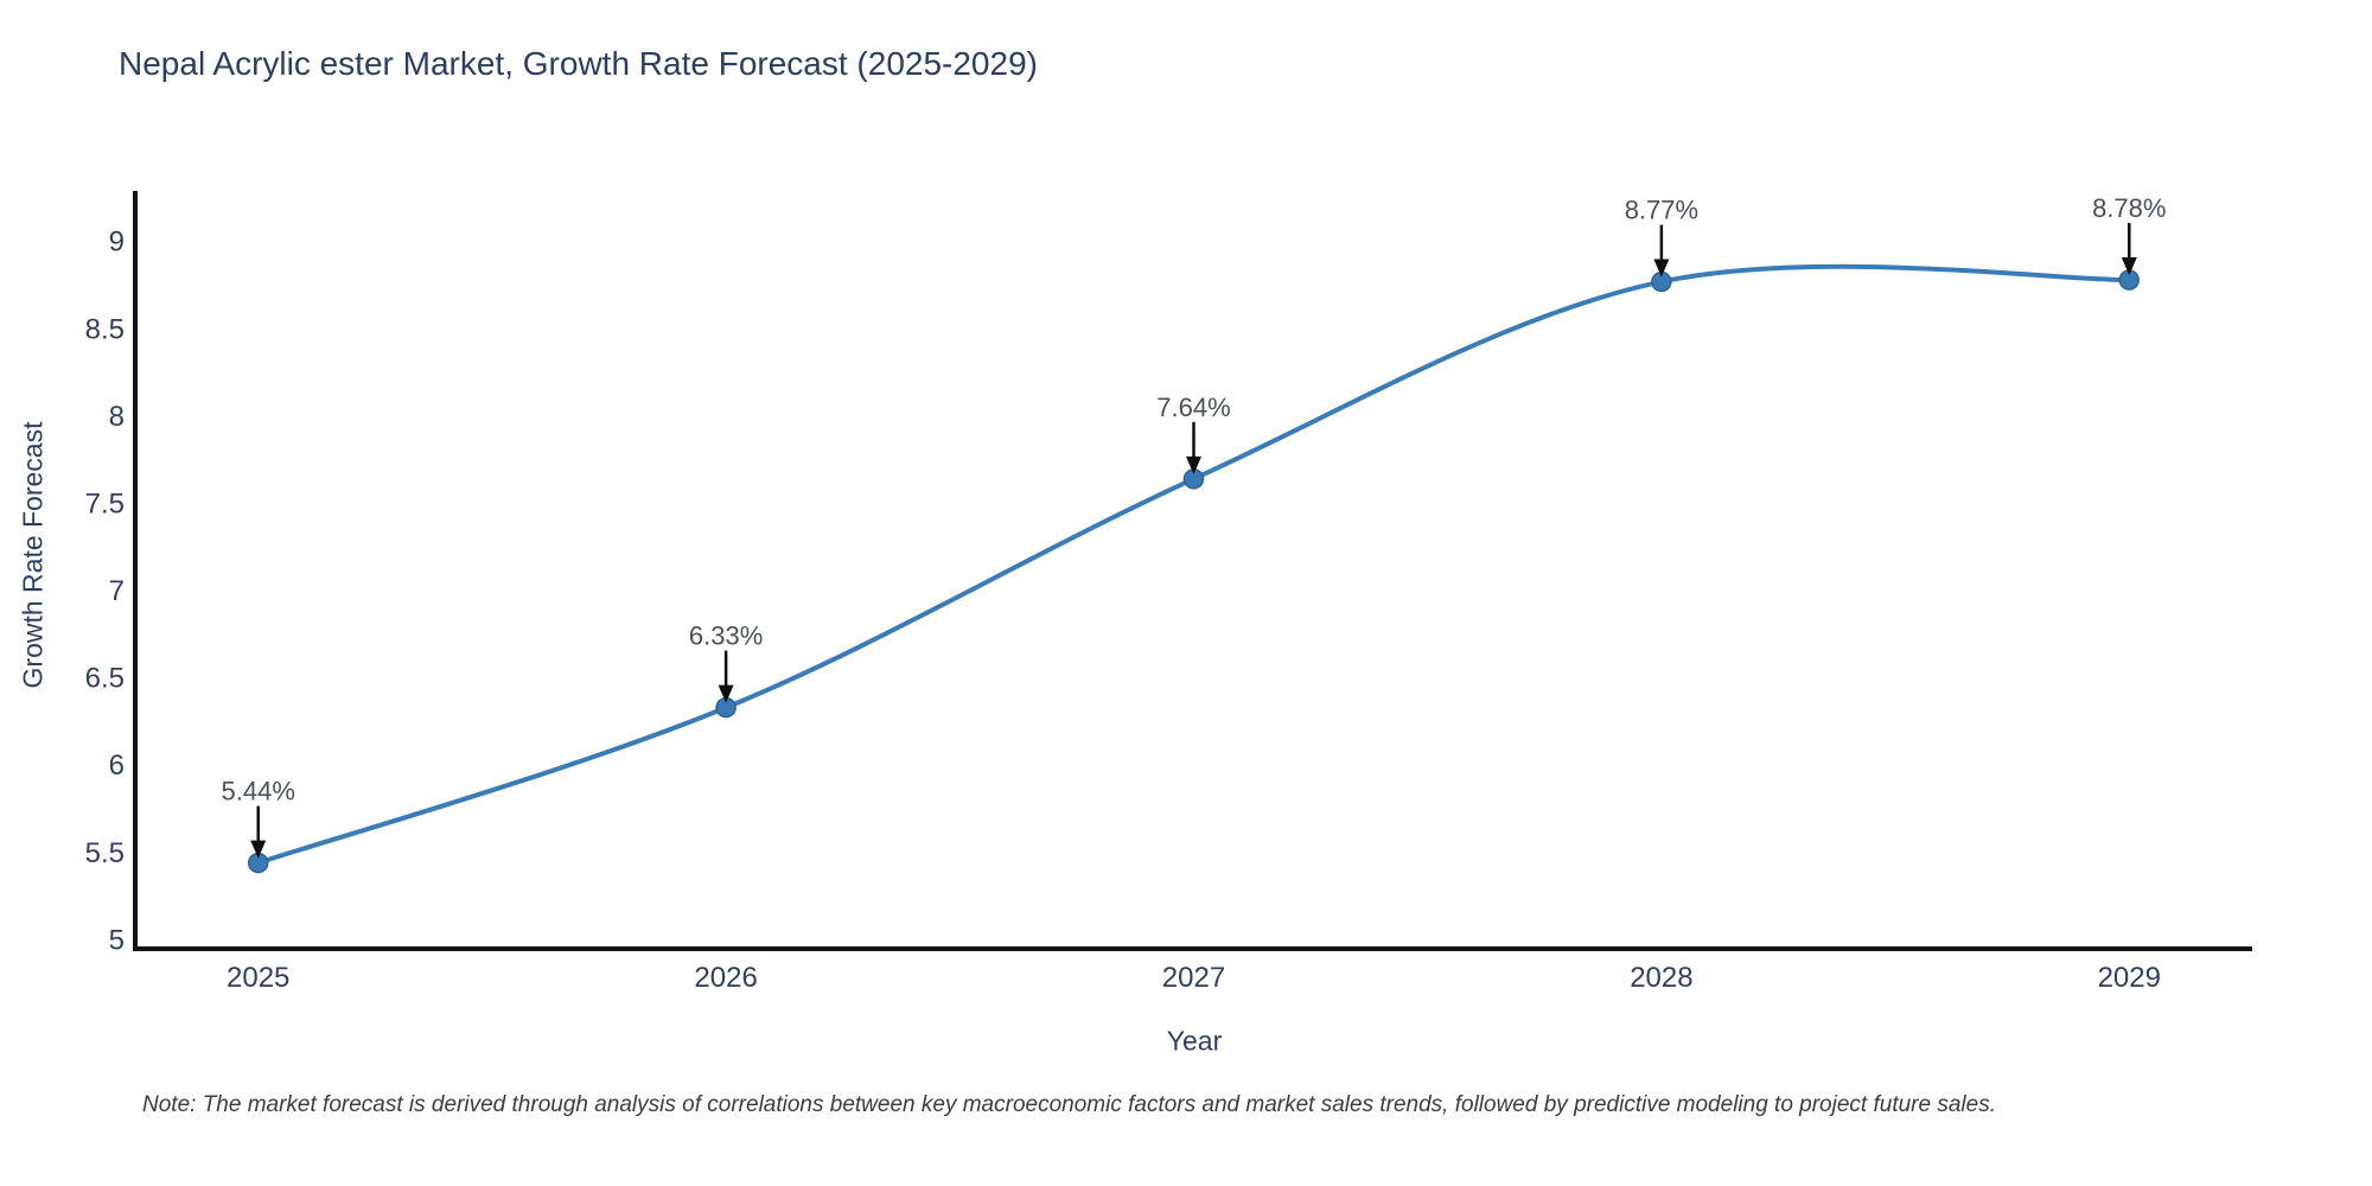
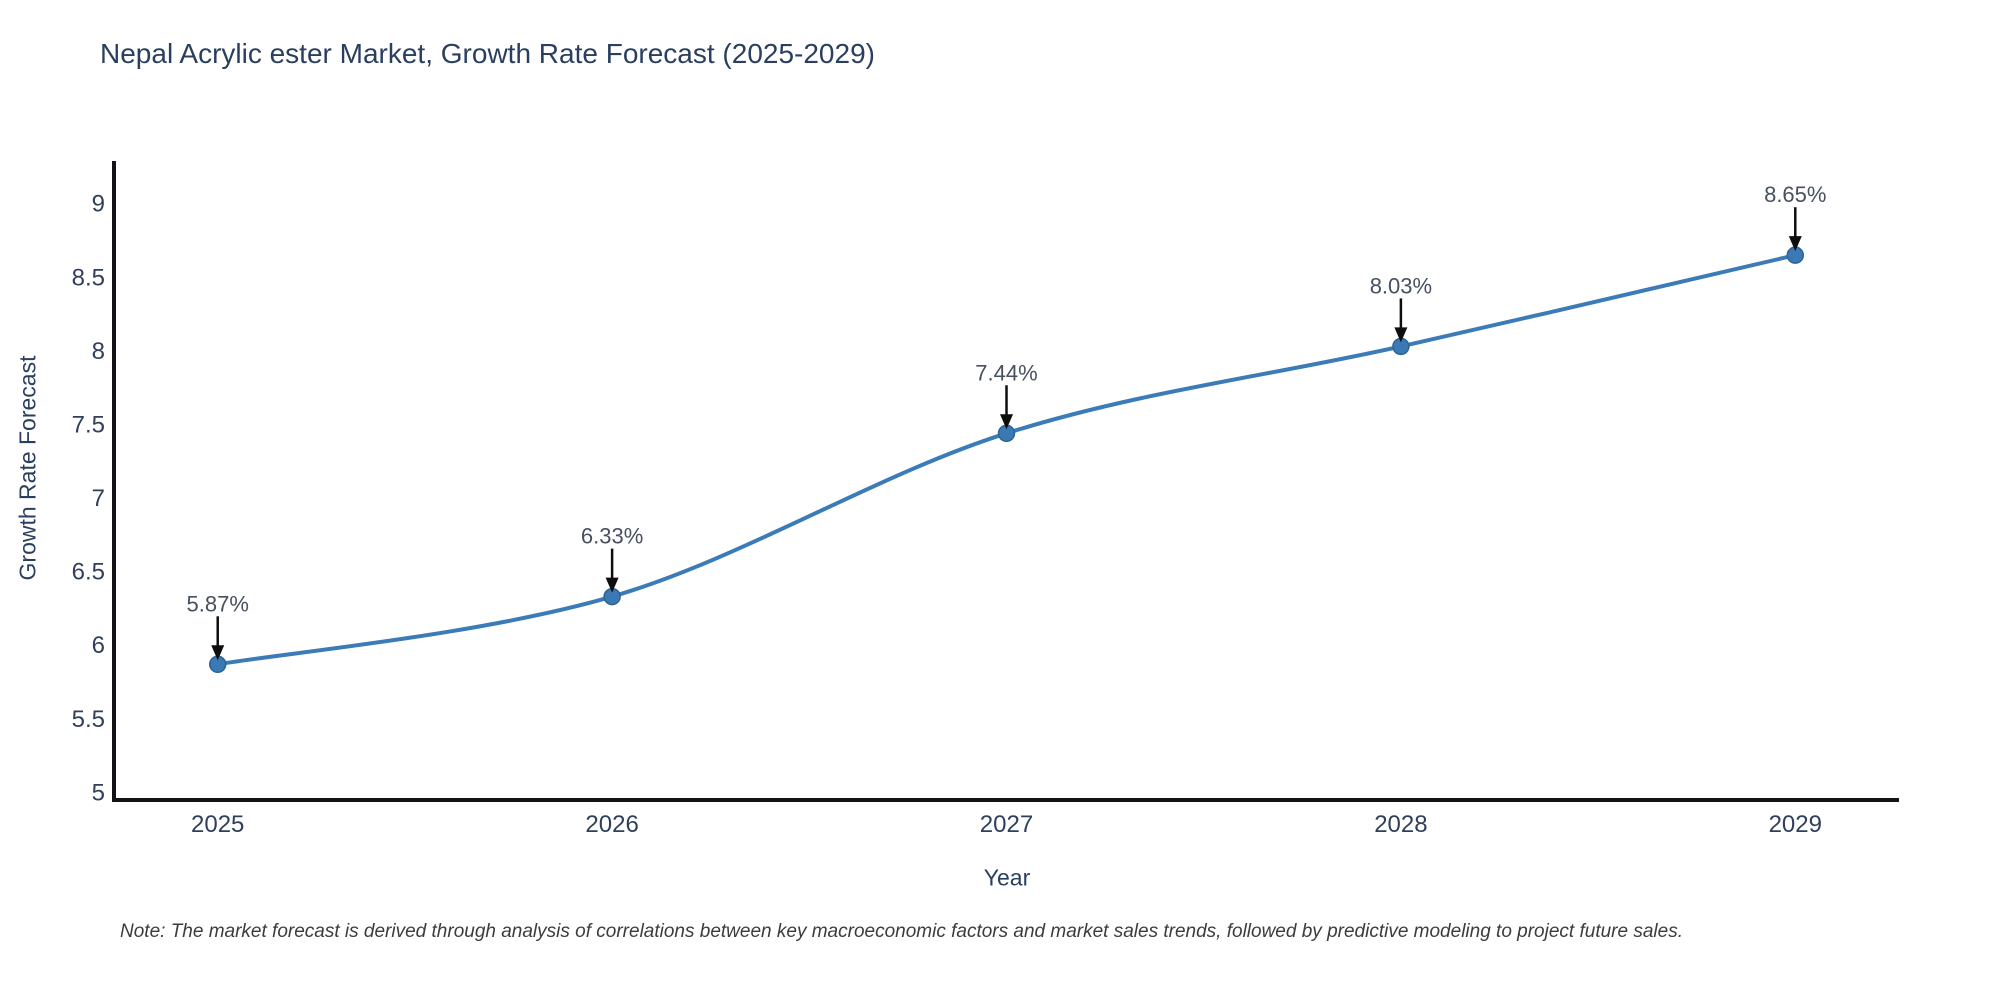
2025: 5.44% -> 5.87%
2027: 7.64% -> 7.44%
2028: 8.77% -> 8.03%
2029: 8.78% -> 8.65%
